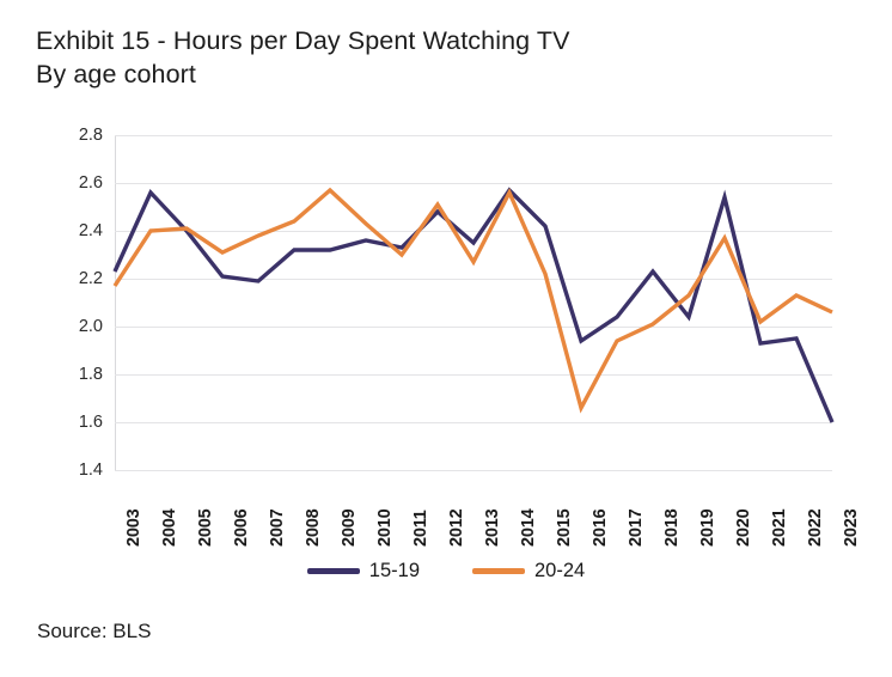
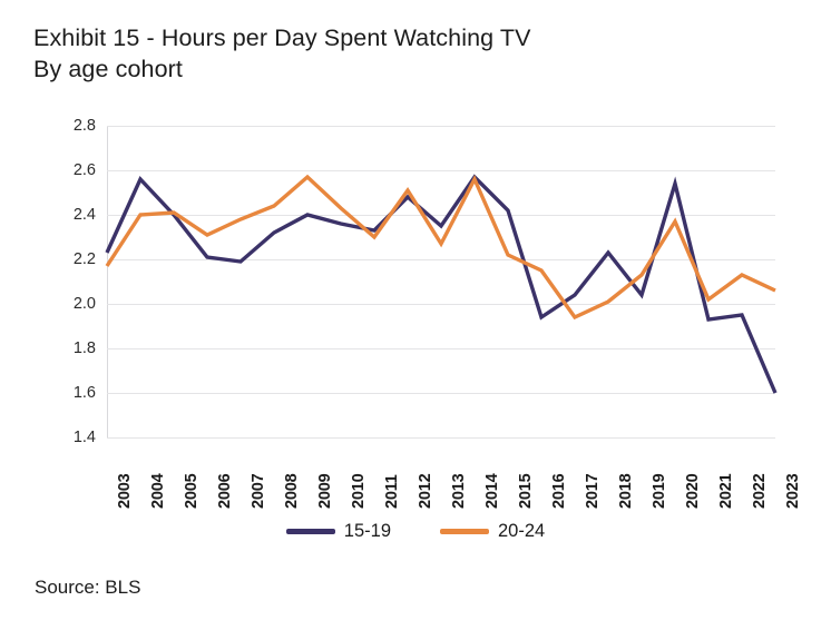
15-19/2009: 2.32 -> 2.40
20-24/2016: 1.66 -> 2.15
